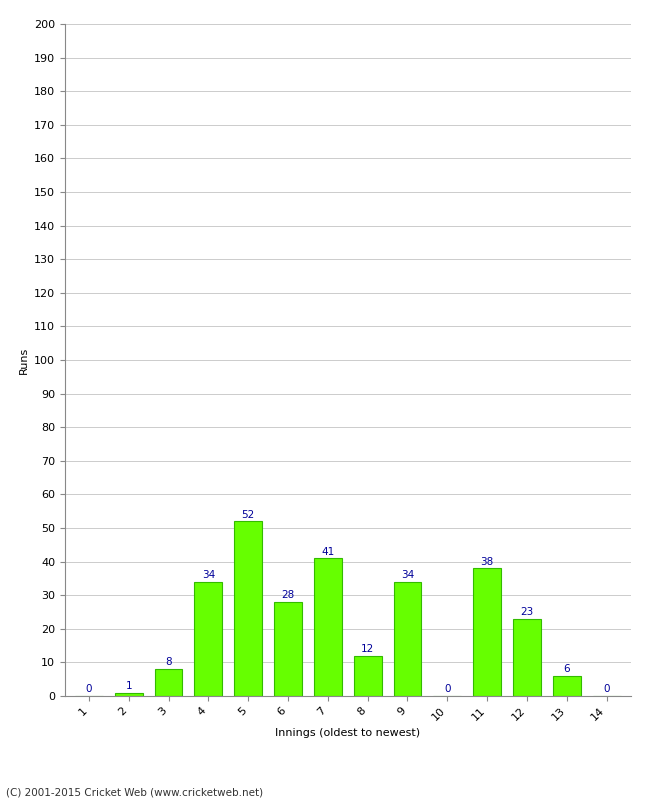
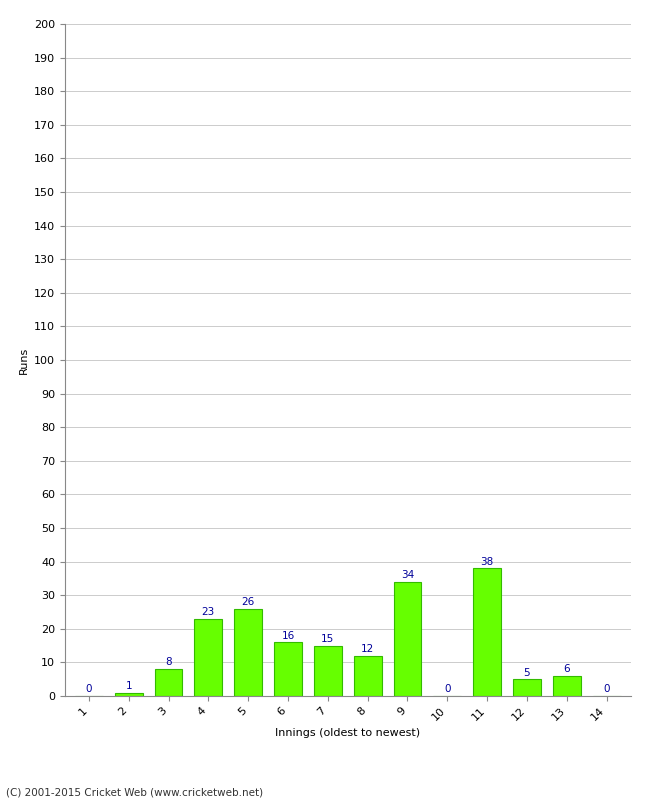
4: 34 -> 23
5: 52 -> 26
6: 28 -> 16
7: 41 -> 15
12: 23 -> 5
